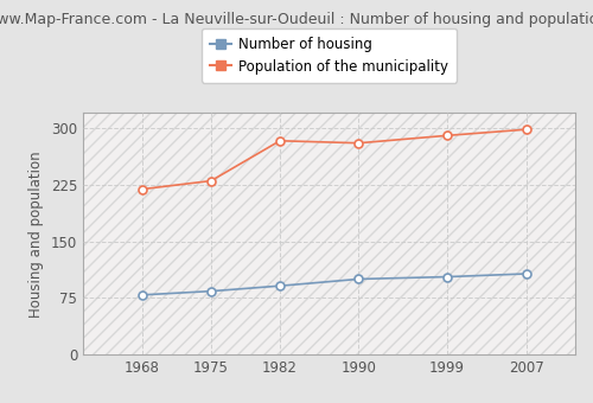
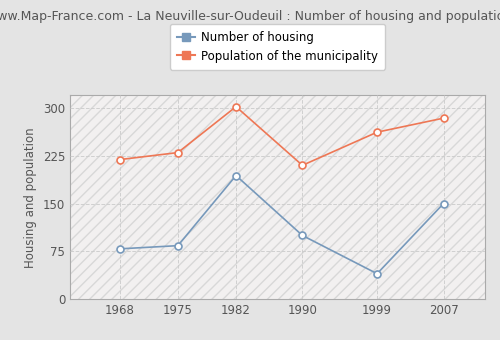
Number of housing/1982: 91 -> 194
Population of the municipality/1982: 283 -> 302
Population of the municipality/1990: 280 -> 210
Number of housing/1999: 103 -> 40
Population of the municipality/1999: 290 -> 262
Number of housing/2007: 107 -> 150
Population of the municipality/2007: 298 -> 284
